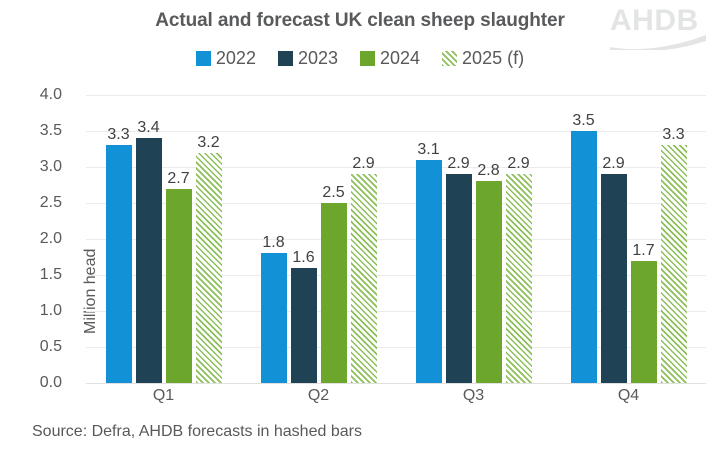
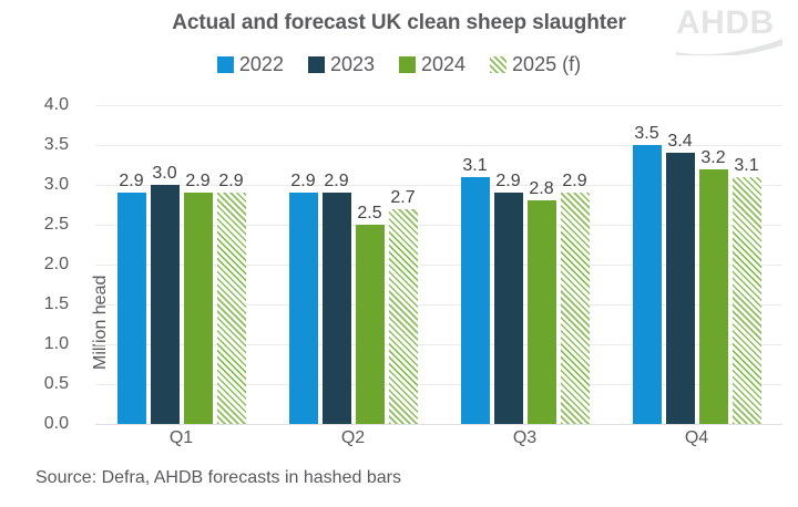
2022/Q1: 3.3 -> 2.9
2023/Q1: 3.4 -> 3.0
2024/Q1: 2.7 -> 2.9
2025 (f)/Q1: 3.2 -> 2.9
2022/Q2: 1.8 -> 2.9
2023/Q2: 1.6 -> 2.9
2025 (f)/Q2: 2.9 -> 2.7
2023/Q4: 2.9 -> 3.4
2024/Q4: 1.7 -> 3.2
2025 (f)/Q4: 3.3 -> 3.1
